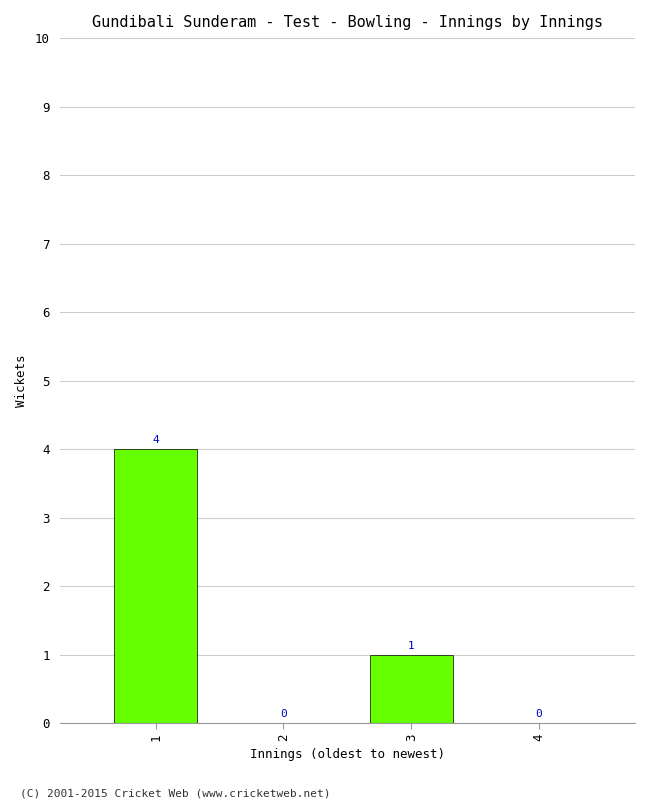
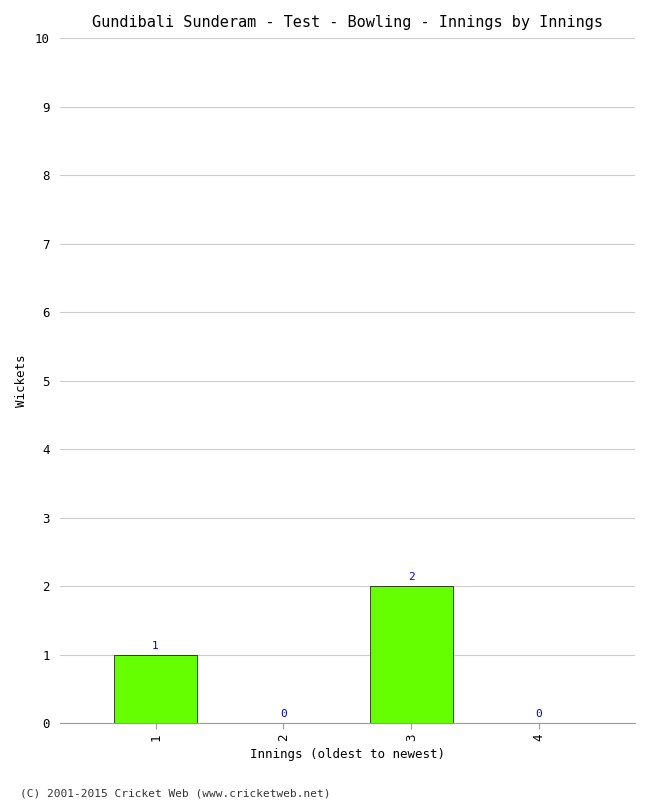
1: 4 -> 1
3: 1 -> 2
